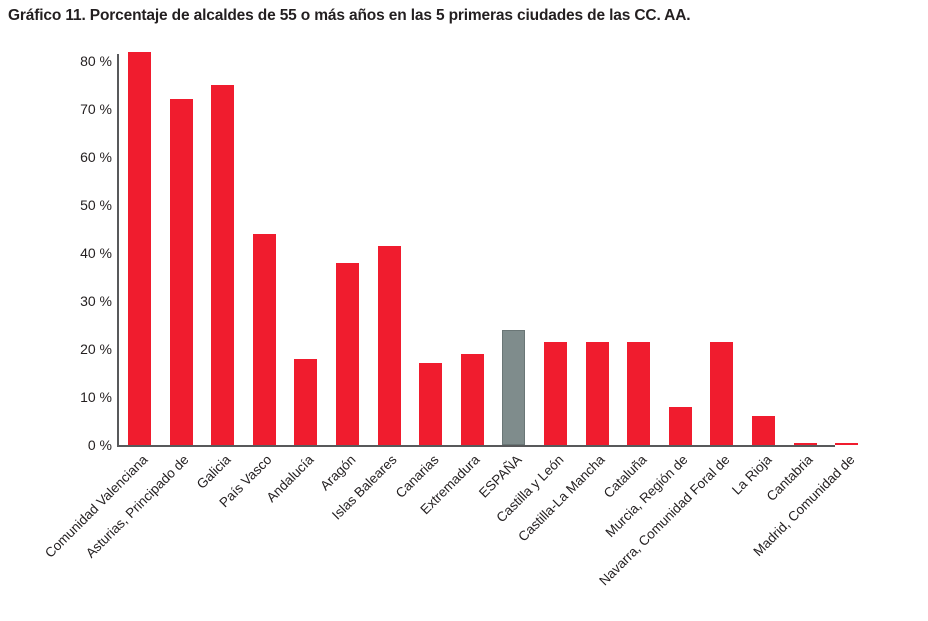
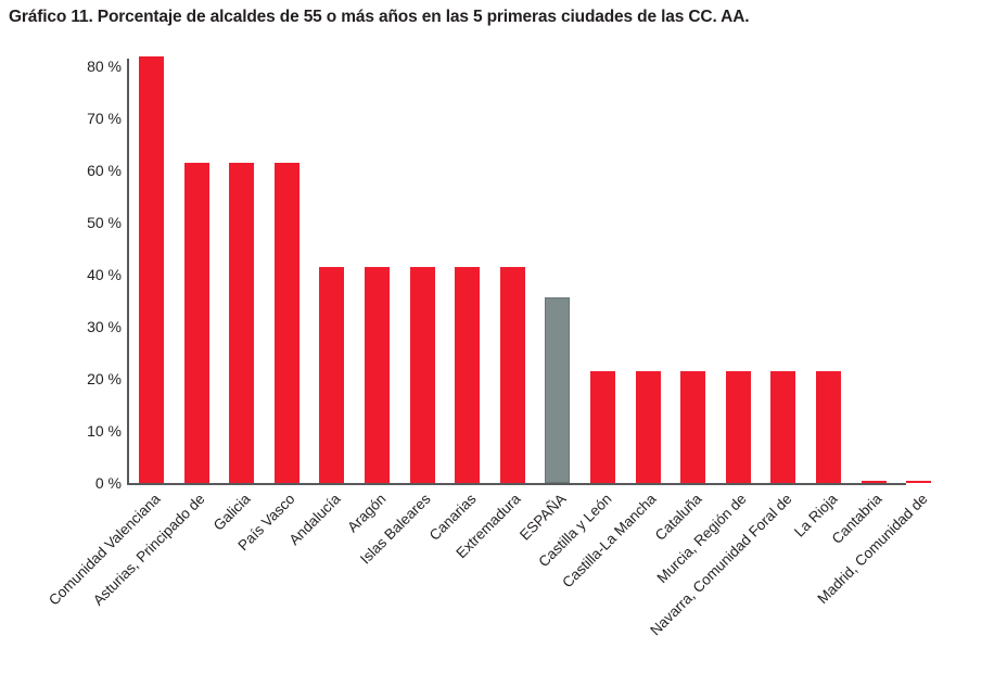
Asturias, Principado de: 72% -> 62%
Galicia: 75% -> 62%
País Vasco: 44% -> 62%
Andalucía: 18% -> 42%
Aragón: 38% -> 42%
Canarias: 17% -> 42%
Extremadura: 19% -> 42%
ESPAÑA: 24% -> 36%
Murcia, Región de: 8% -> 22%
La Rioja: 6% -> 22%
